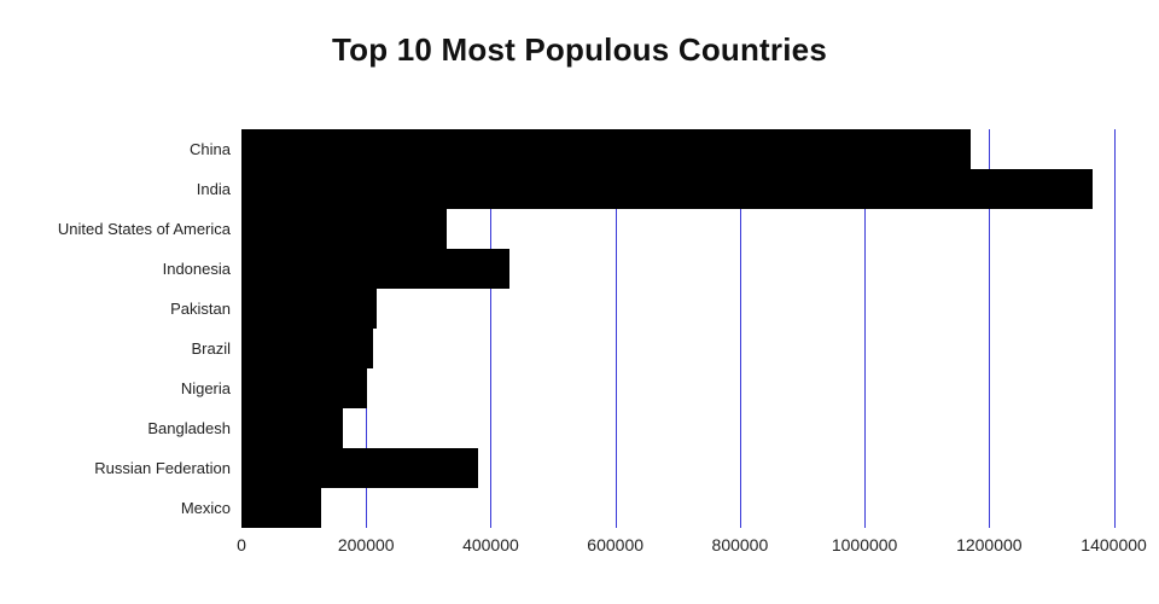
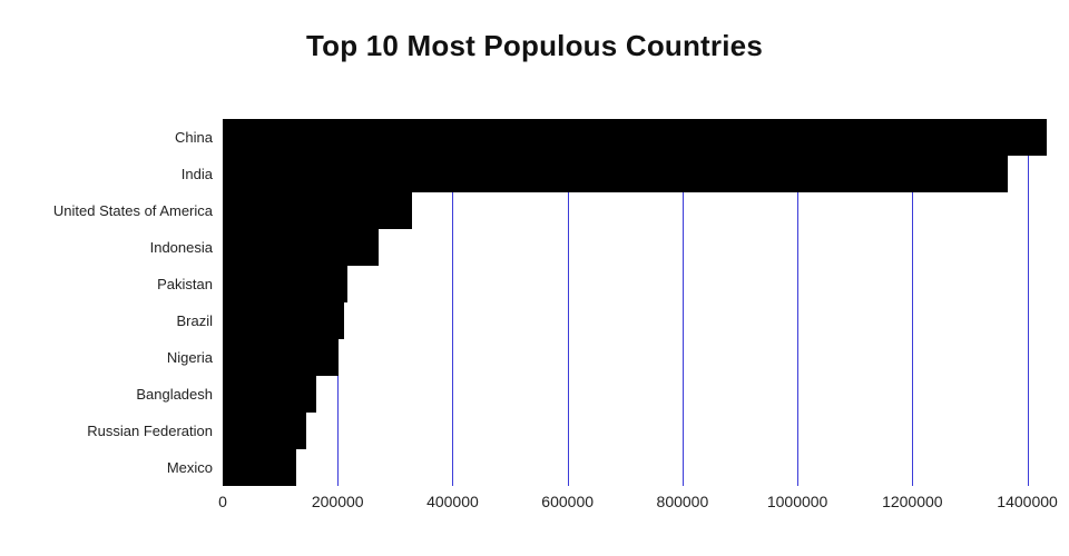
China: 1170000 -> 1430000
Indonesia: 430000 -> 270000
Russian Federation: 380000 -> 150000
